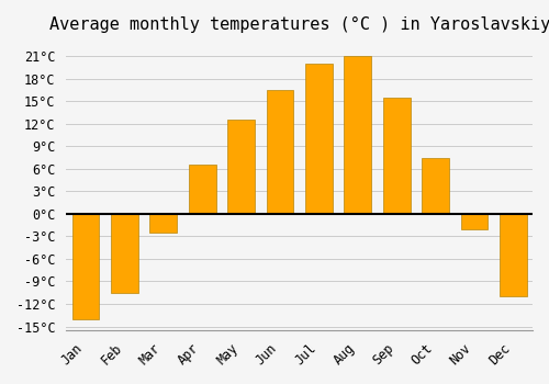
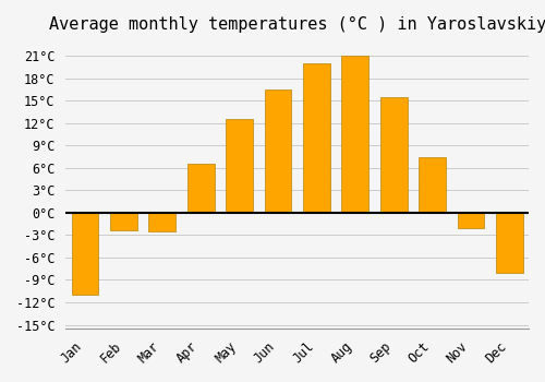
Jan: -14.0°C -> -11.0°C
Feb: -10.5°C -> -2.4°C
Dec: -11.0°C -> -8.0°C
